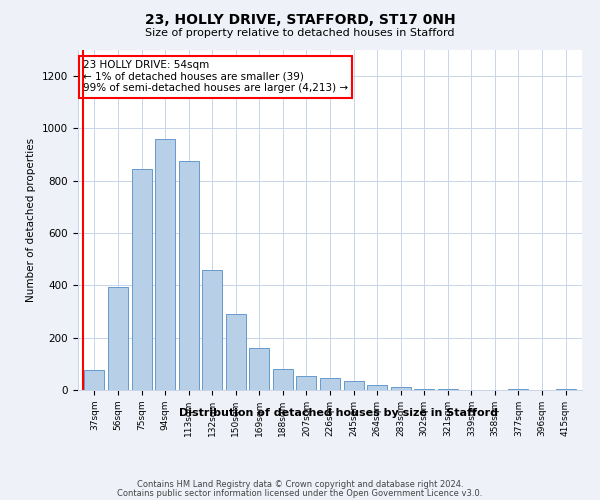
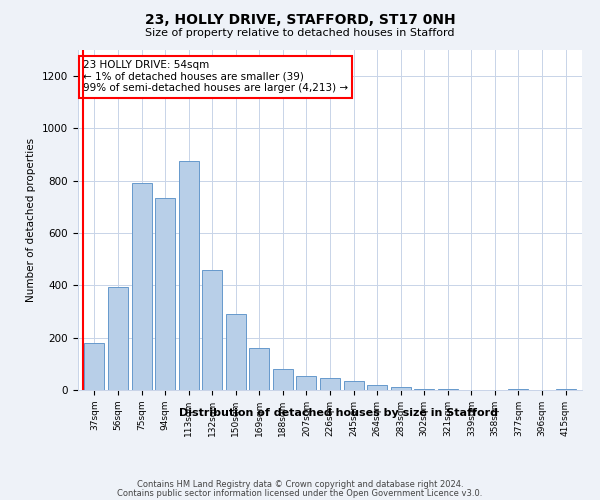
37sqm: 75 -> 180
75sqm: 845 -> 790
94sqm: 960 -> 735
